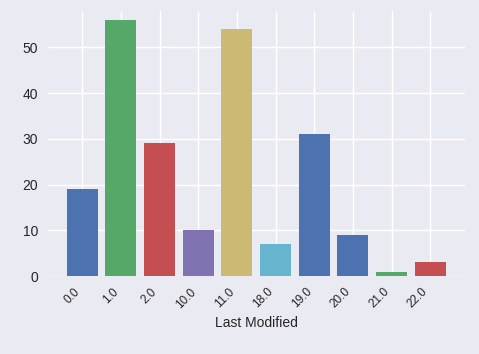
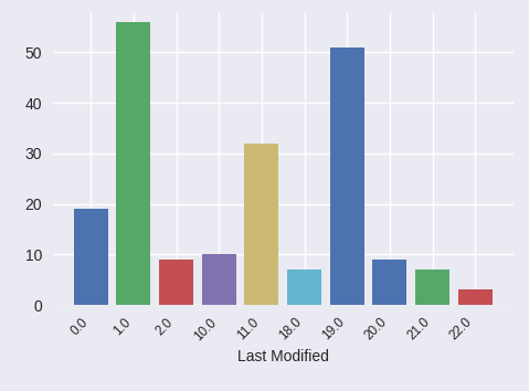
2.0: 29 -> 9
11.0: 54 -> 32
19.0: 31 -> 51
21.0: 1 -> 7
